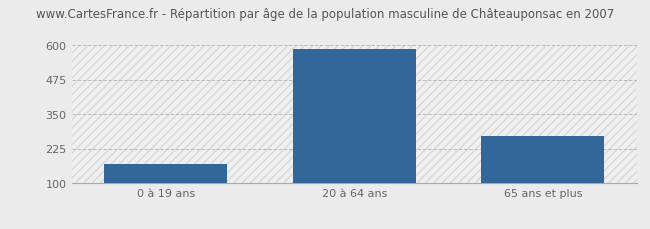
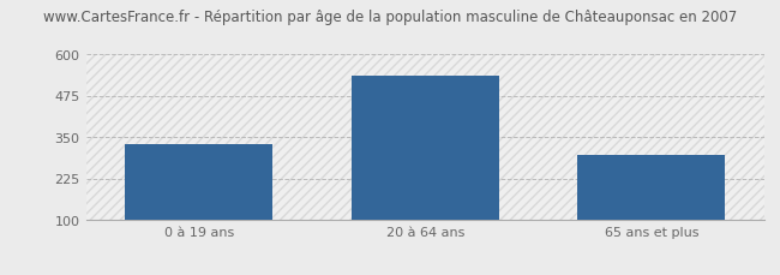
0 à 19 ans: 168 -> 330
20 à 64 ans: 587 -> 535
65 ans et plus: 271 -> 295
